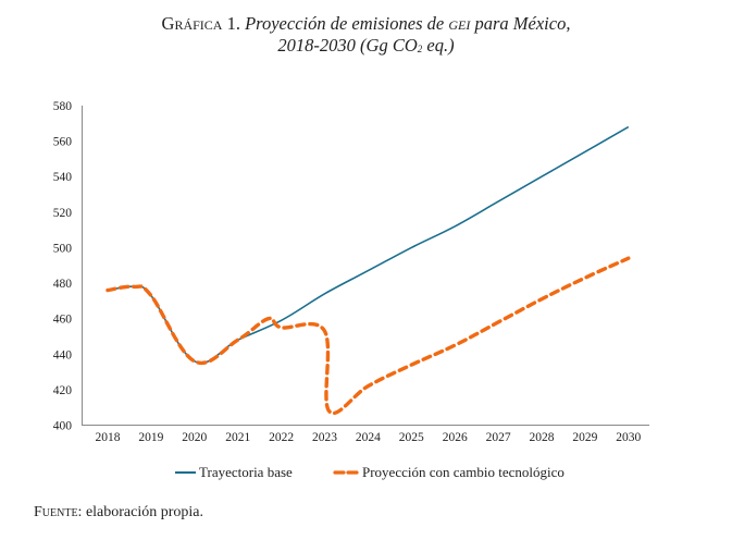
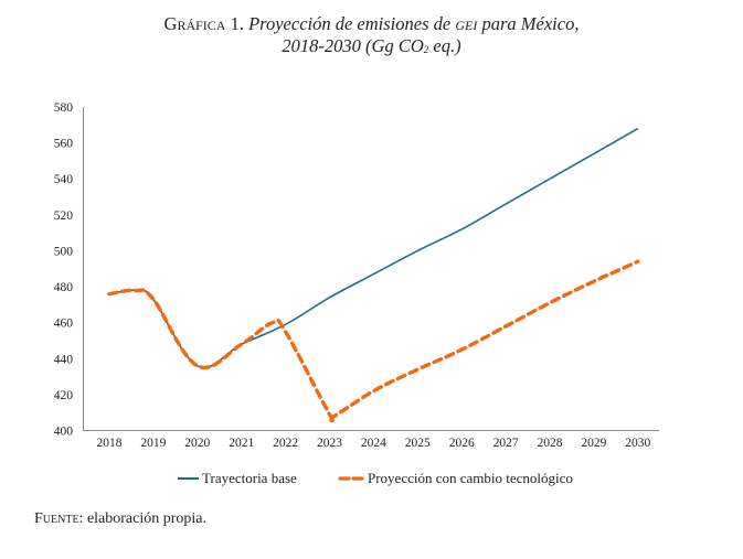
Proyección con cambio tecnológico/2023: 453 -> 409
